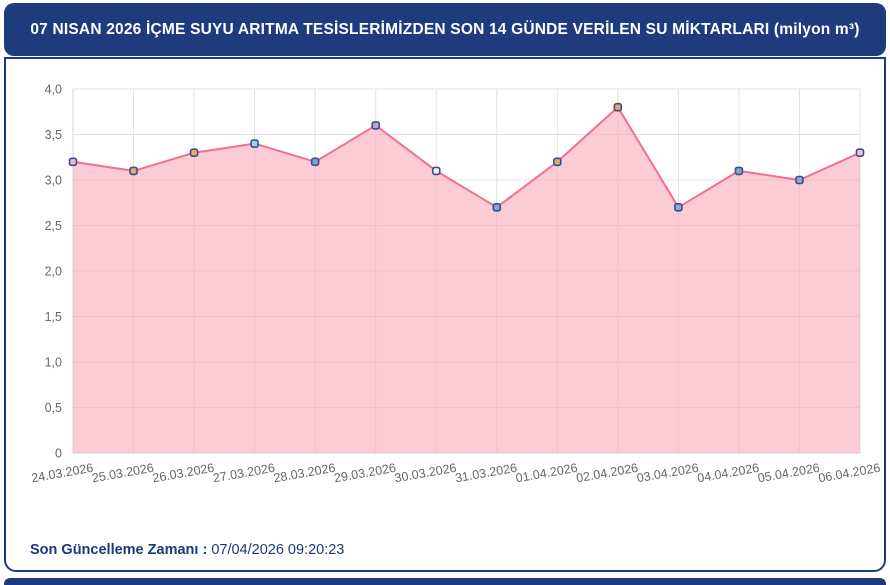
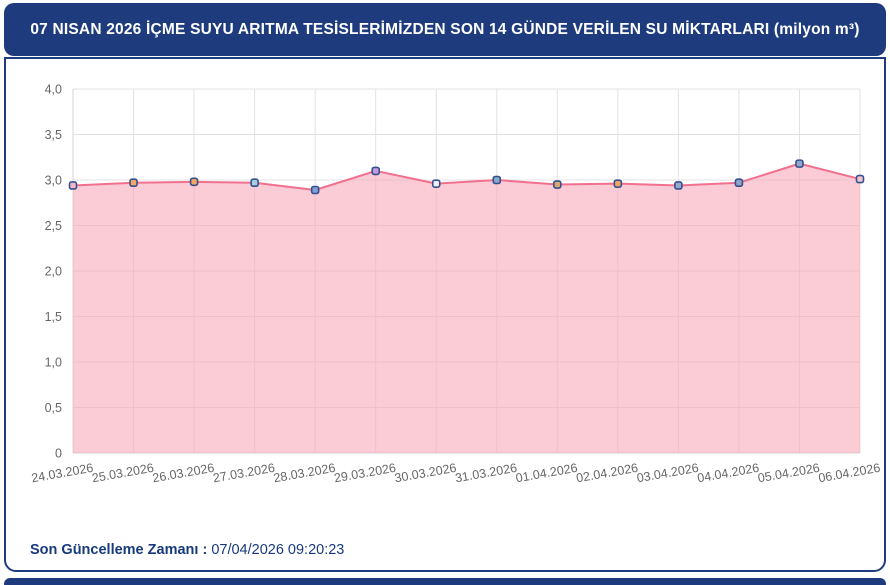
24.03.2026: 3,2 -> 2,9
25.03.2026: 3,1 -> 3,0
26.03.2026: 3,3 -> 3,0
27.03.2026: 3,4 -> 3,0
28.03.2026: 3,2 -> 2,9
29.03.2026: 3,6 -> 3,1
30.03.2026: 3,1 -> 3,0
31.03.2026: 2,7 -> 3,0
01.04.2026: 3,2 -> 3,0
02.04.2026: 3,8 -> 3,0
03.04.2026: 2,7 -> 2,9
04.04.2026: 3,1 -> 3,0
05.04.2026: 3,0 -> 3,2
06.04.2026: 3,3 -> 3,0
